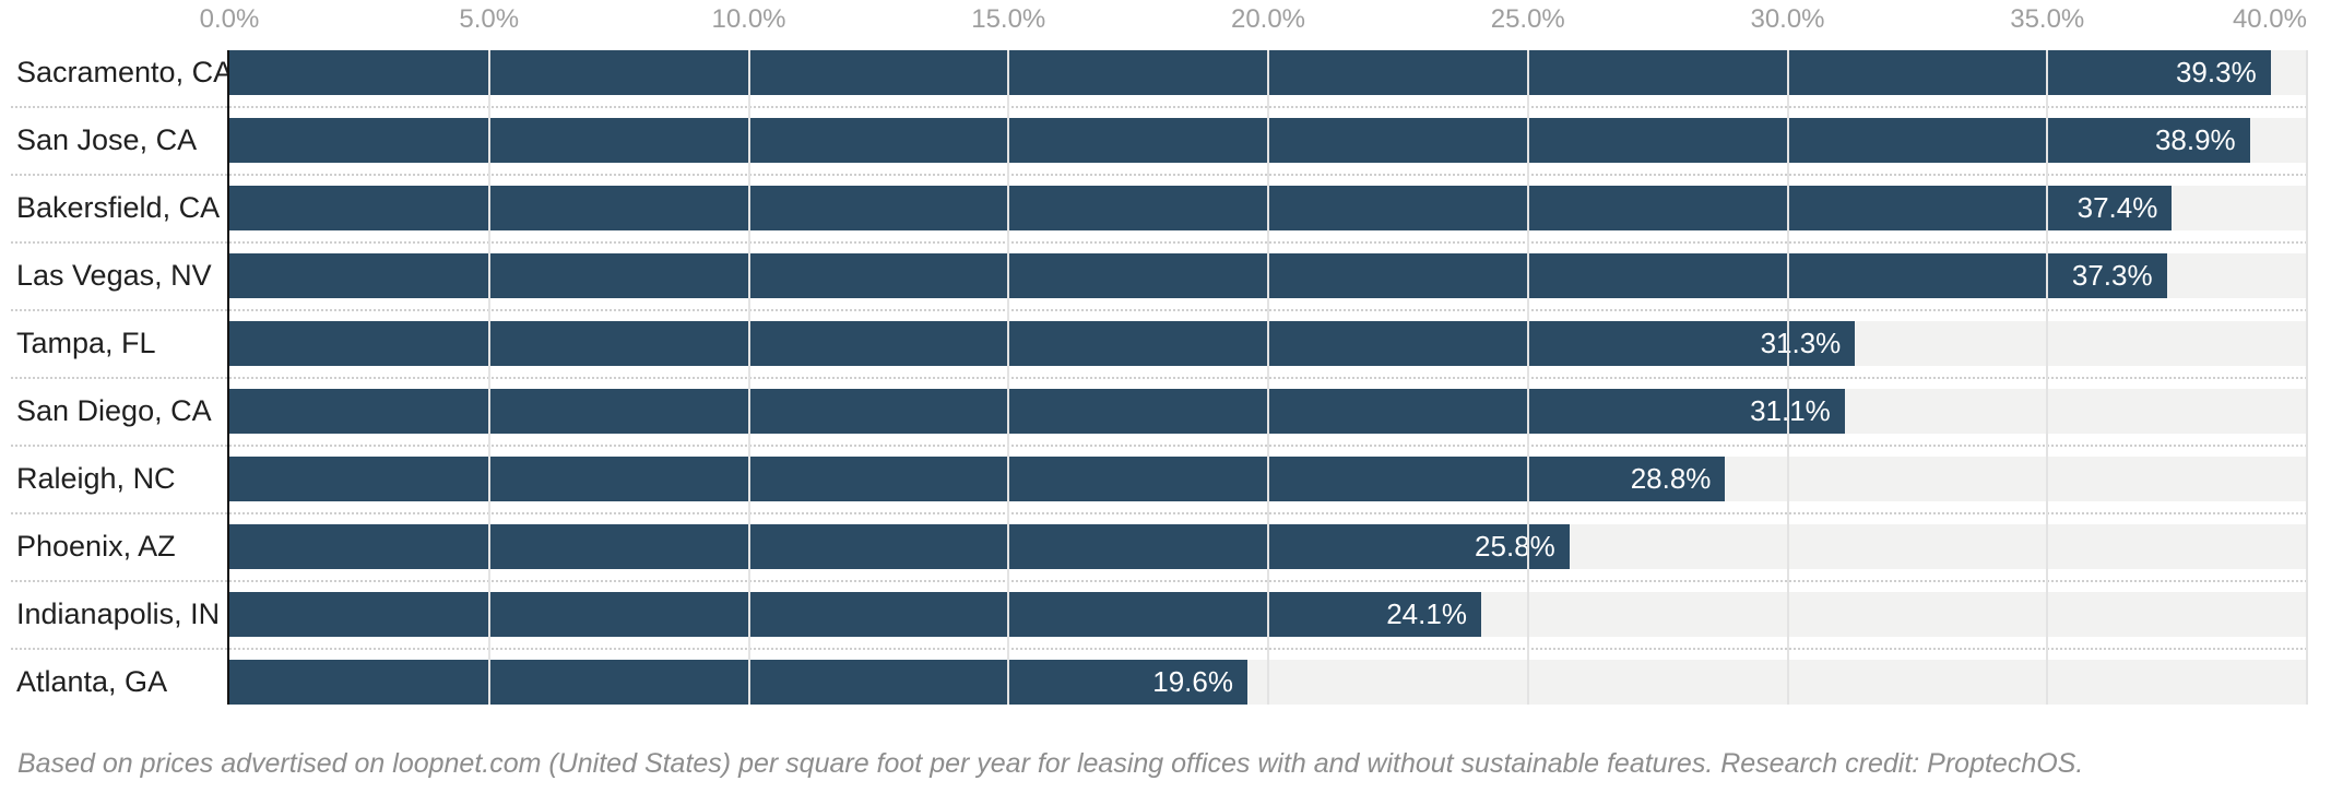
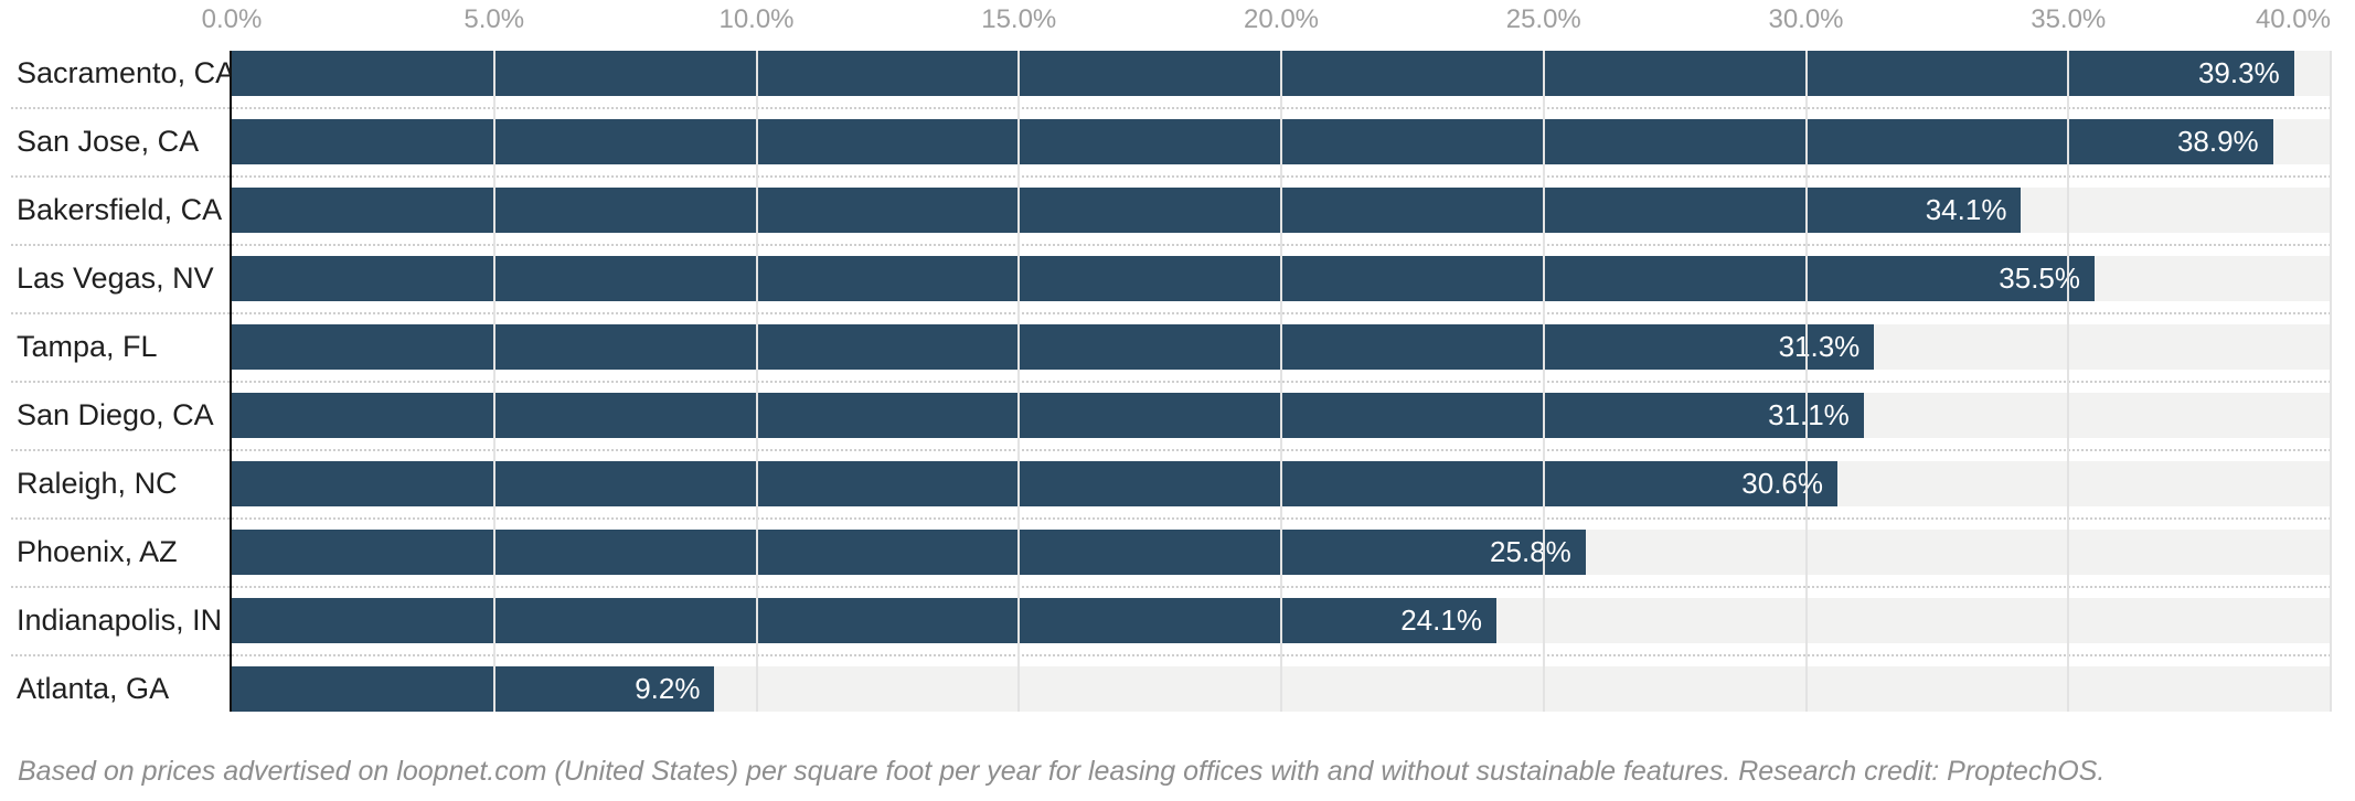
Bakersfield, CA: 37.4% -> 34.1%
Las Vegas, NV: 37.3% -> 35.5%
Raleigh, NC: 28.8% -> 30.6%
Atlanta, GA: 19.6% -> 9.2%
